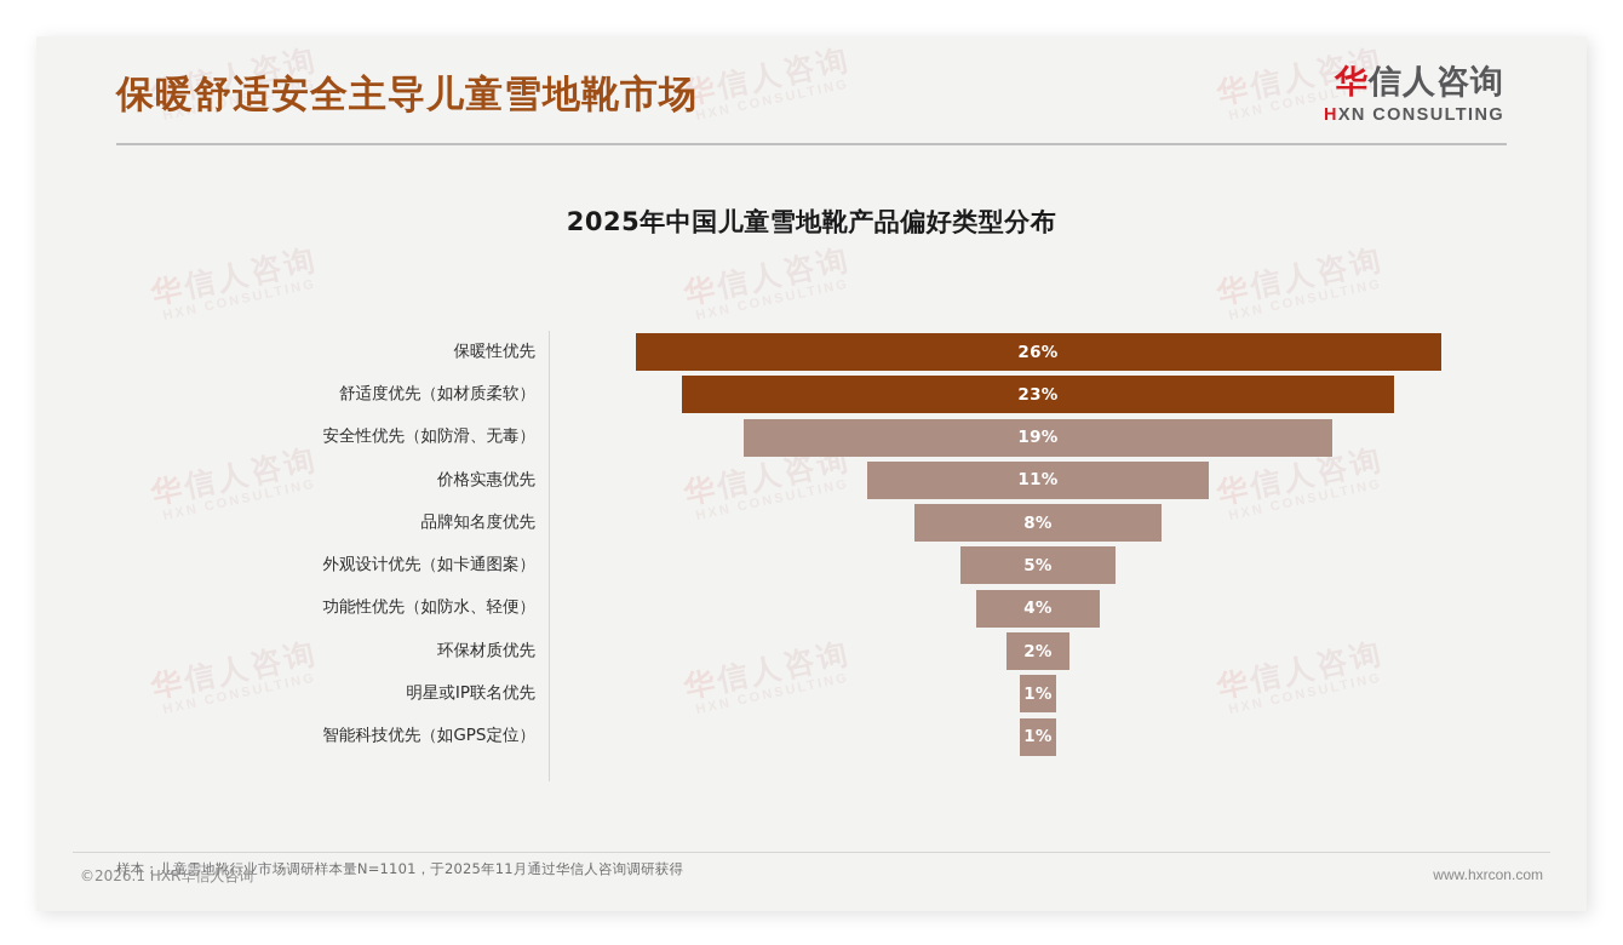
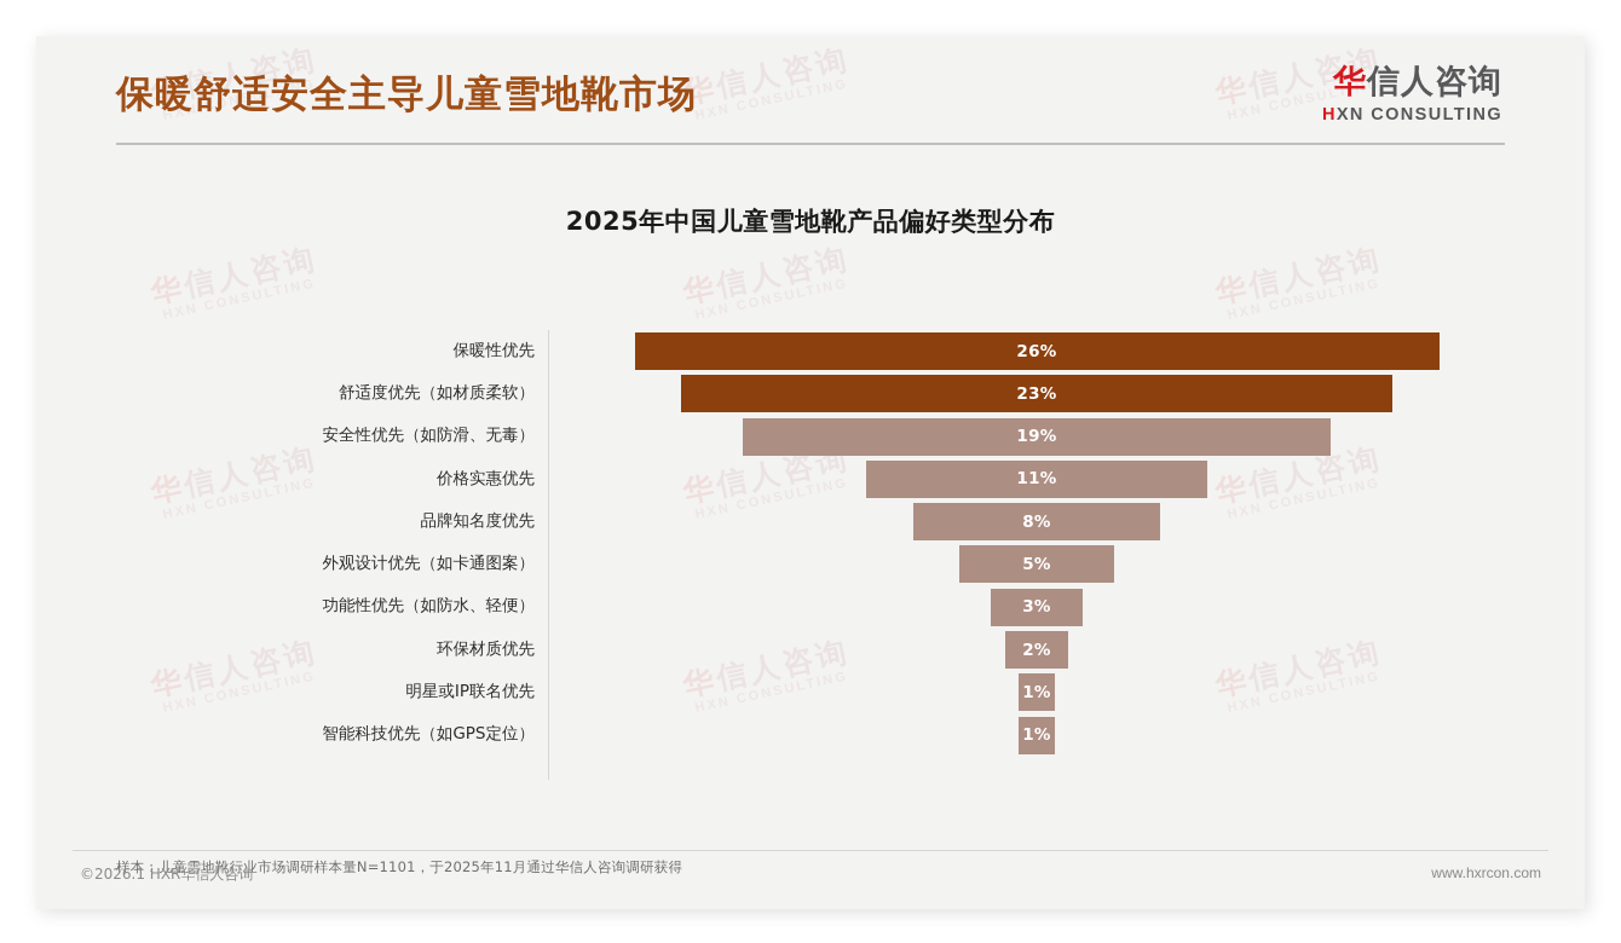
功能性优先（如防水、轻便）: 4% -> 3%
